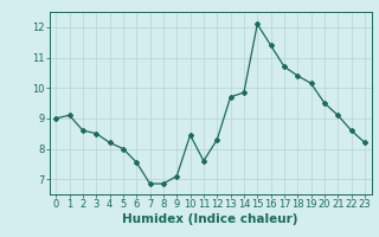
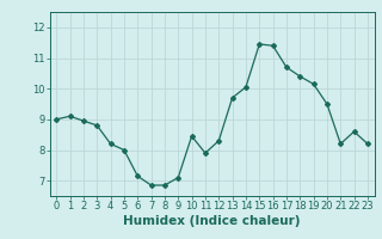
2: 8.60 -> 8.95
3: 8.50 -> 8.80
6: 7.55 -> 7.15
11: 7.60 -> 7.90
14: 9.85 -> 10.05
15: 12.10 -> 11.45
21: 9.10 -> 8.20
